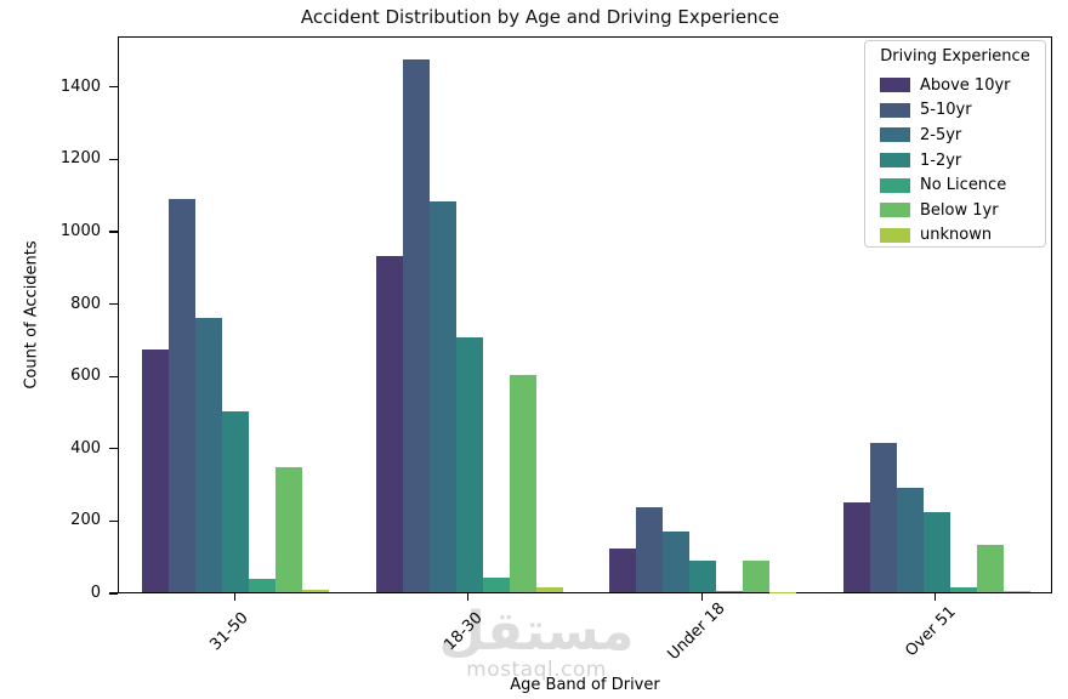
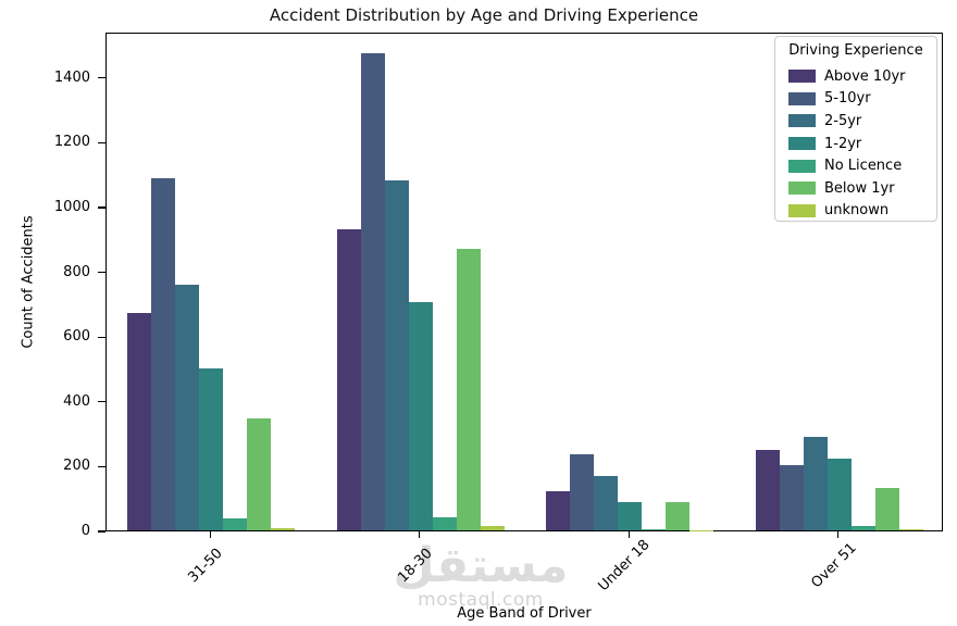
Below 1yr/18-30: 600 -> 870
5-10yr/Over 51: 410 -> 200
